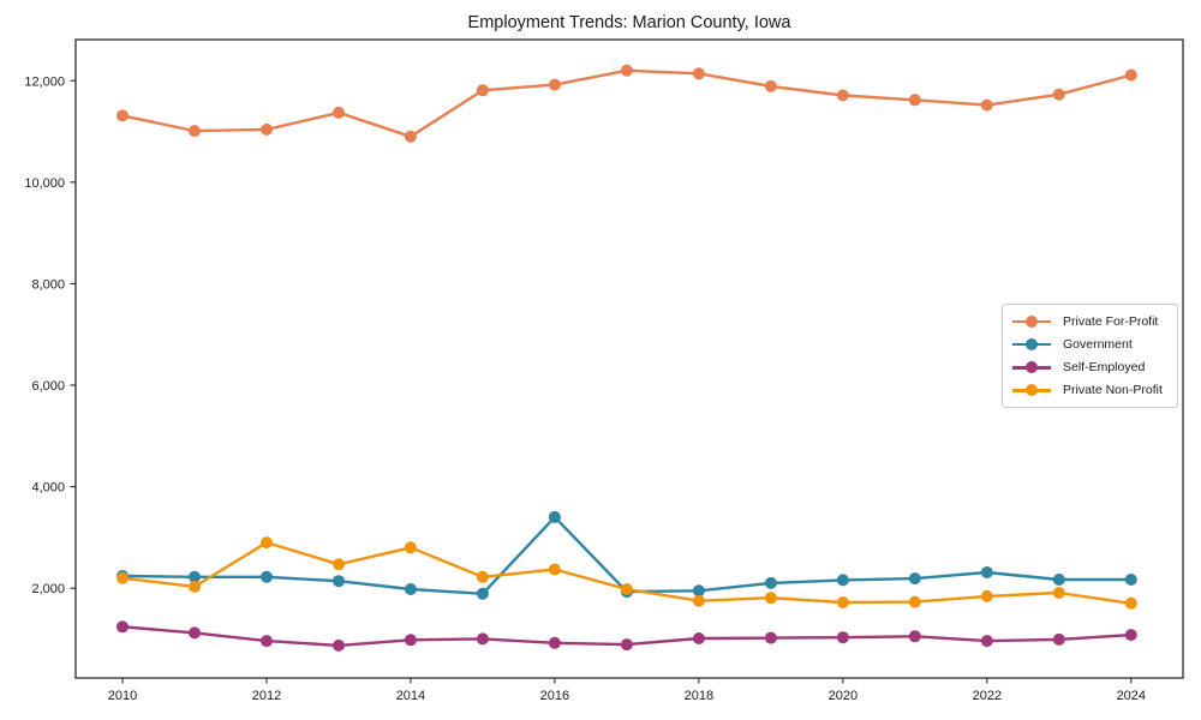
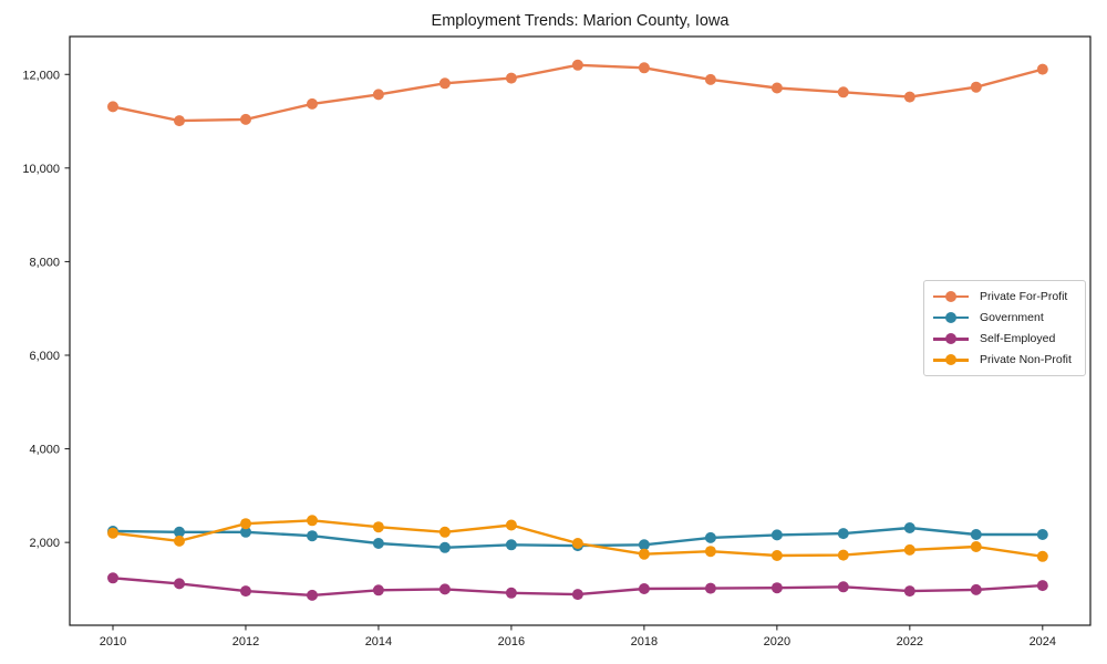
Private Non-Profit/2012: 2900 -> 2400
Private For-Profit/2014: 10900 -> 11600
Private Non-Profit/2014: 2800 -> 2300
Government/2016: 3400 -> 2000
